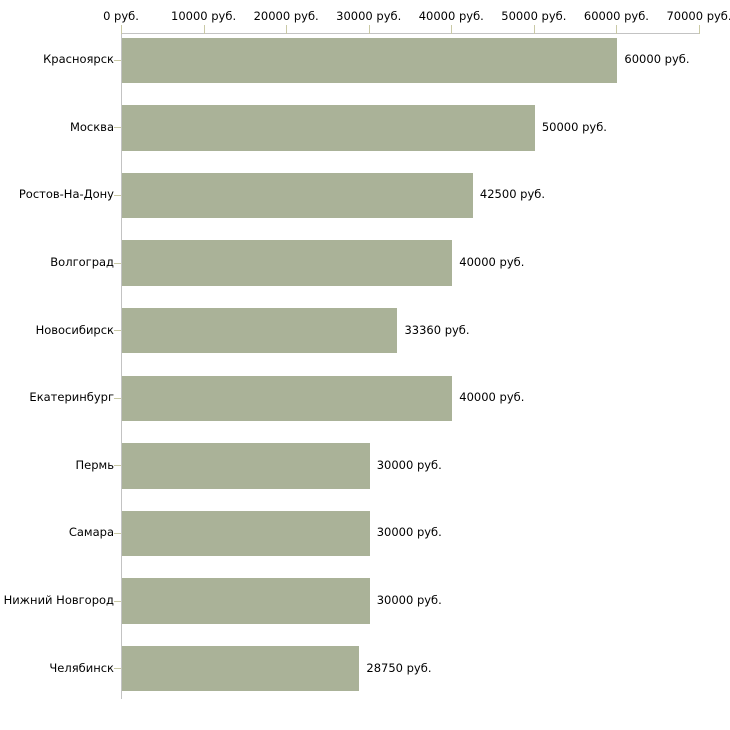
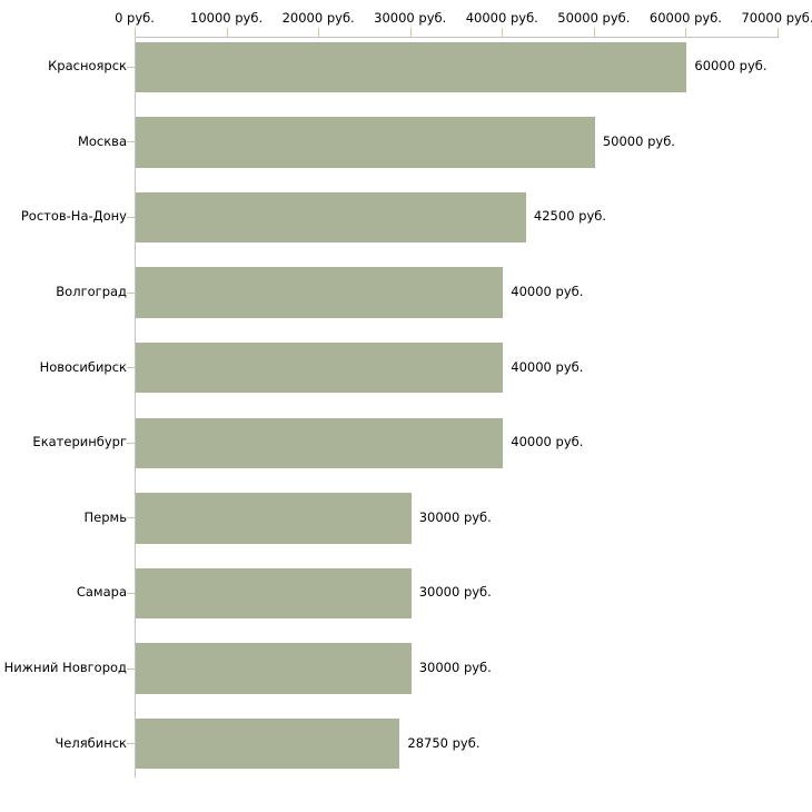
Новосибирск: 33360 -> 40000
